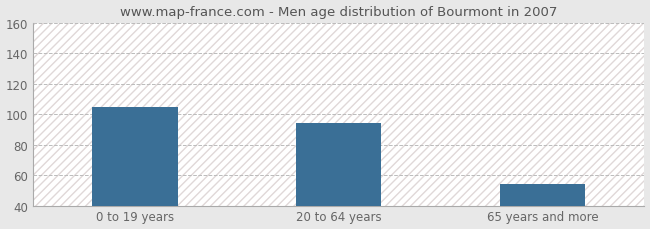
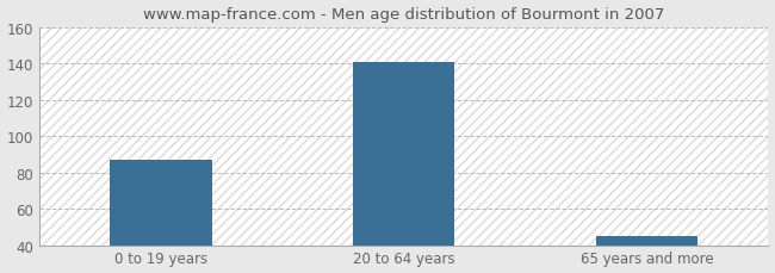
0 to 19 years: 105 -> 87
20 to 64 years: 94 -> 141
65 years and more: 54 -> 45
